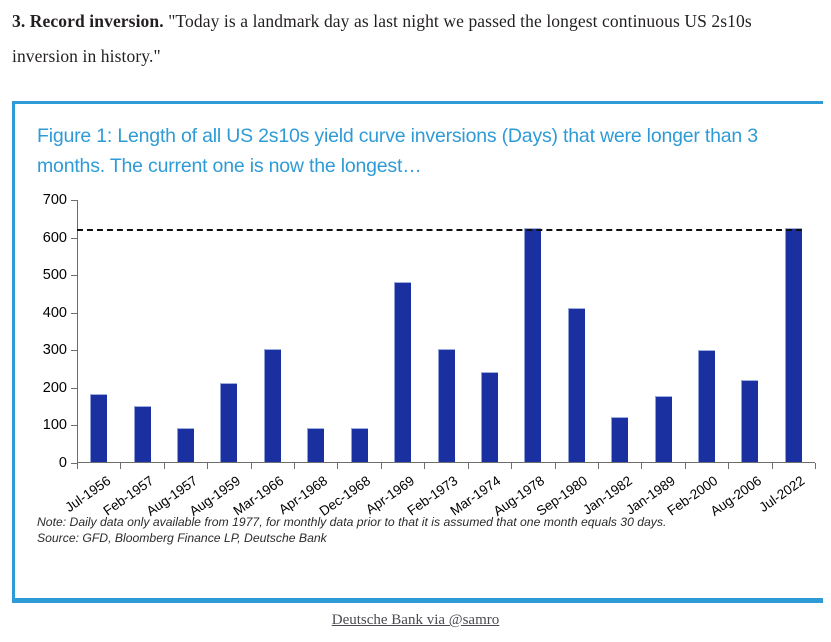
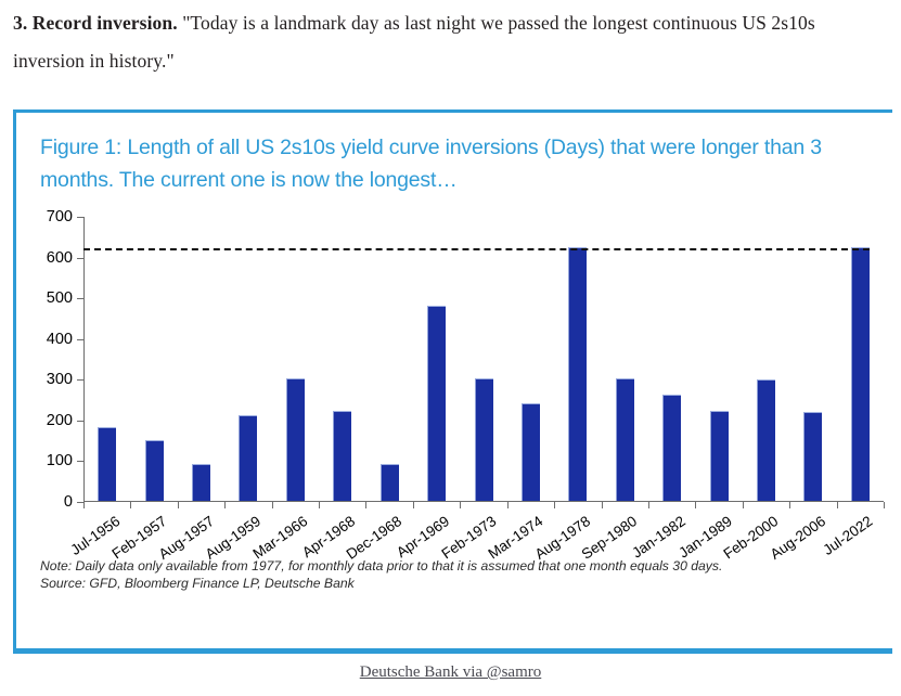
Apr-1968: 90 -> 220
Sep-1980: 410 -> 300
Jan-1982: 120 -> 260
Jan-1989: 180 -> 220
